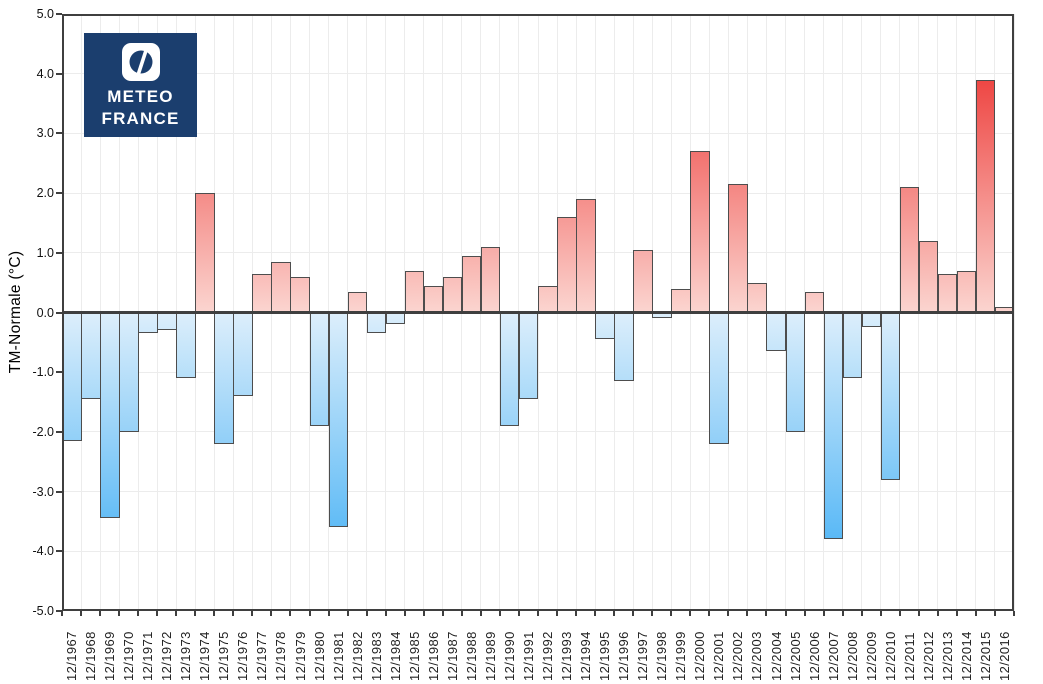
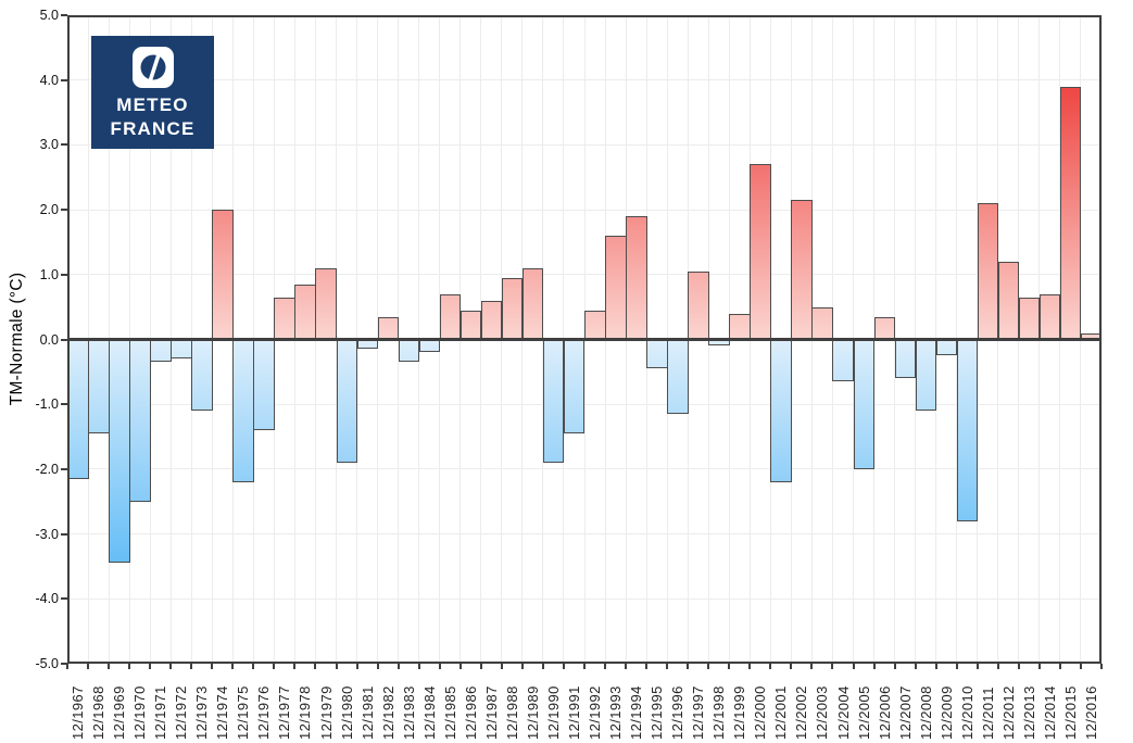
12/1970: -2.0 -> -2.5
12/1979: 0.6 -> 1.1
12/1981: -3.6 -> -0.1
12/2007: -3.8 -> -0.6
